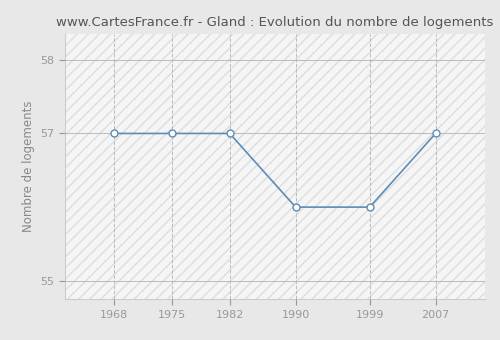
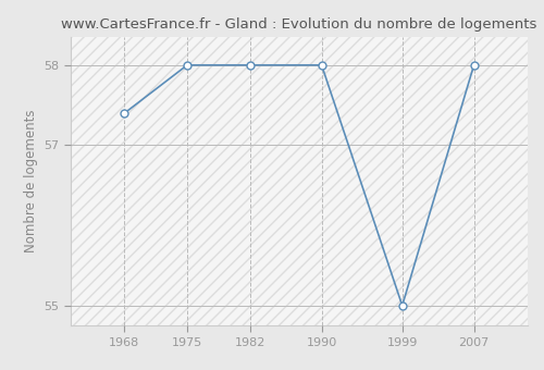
1968: 57.0 -> 57.4
1975: 57.0 -> 58.0
1982: 57.0 -> 58.0
1990: 56.0 -> 58.0
1999: 56.0 -> 55.0
2007: 57.0 -> 58.0
